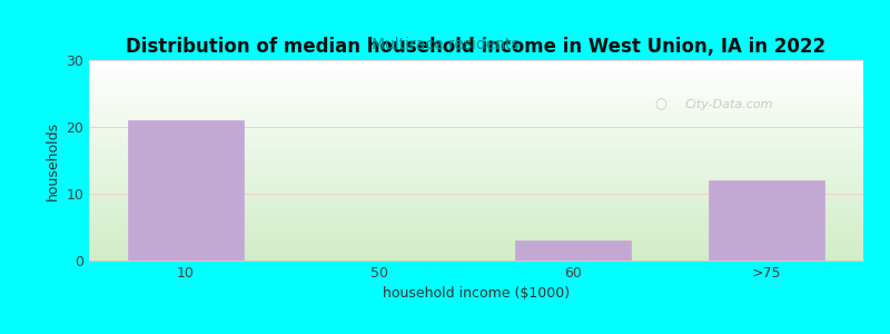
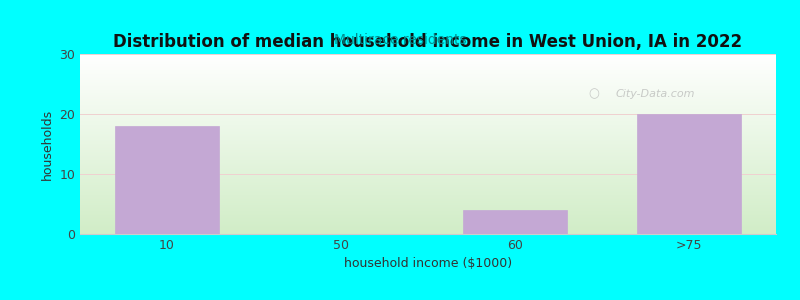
10: 21 -> 18
60: 3 -> 4
>75: 12 -> 20
